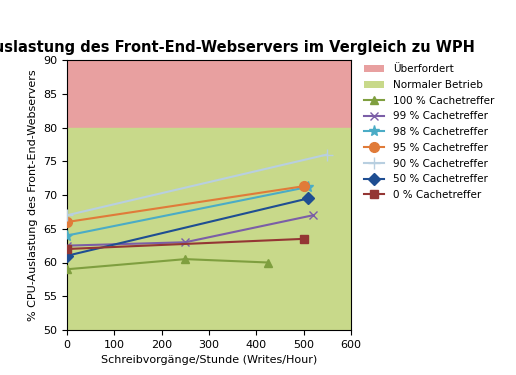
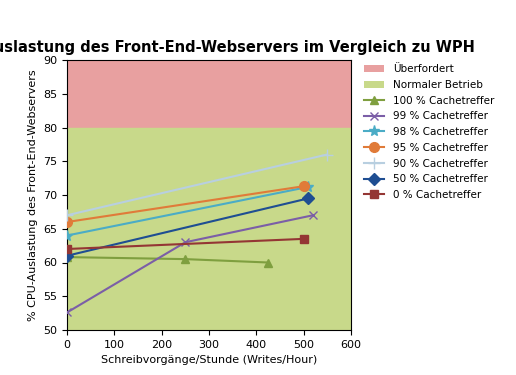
100 % Cachetreffer/0: 59.0 -> 60.8
99 % Cachetreffer/0: 62.5 -> 52.6
